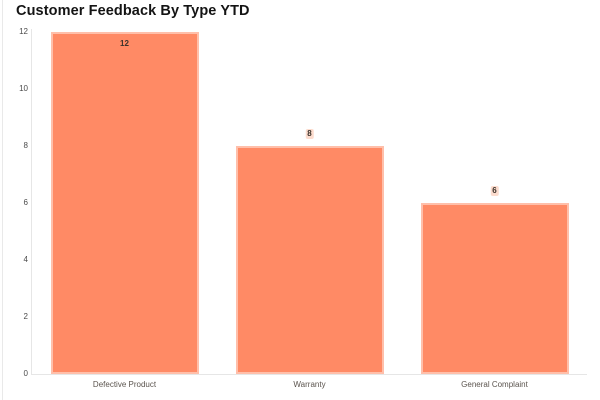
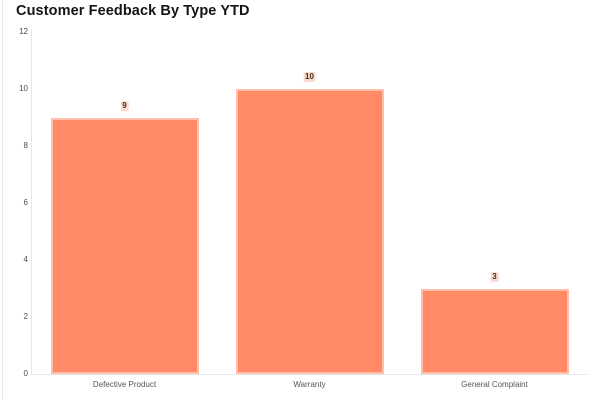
Defective Product: 12 -> 9
Warranty: 8 -> 10
General Complaint: 6 -> 3
